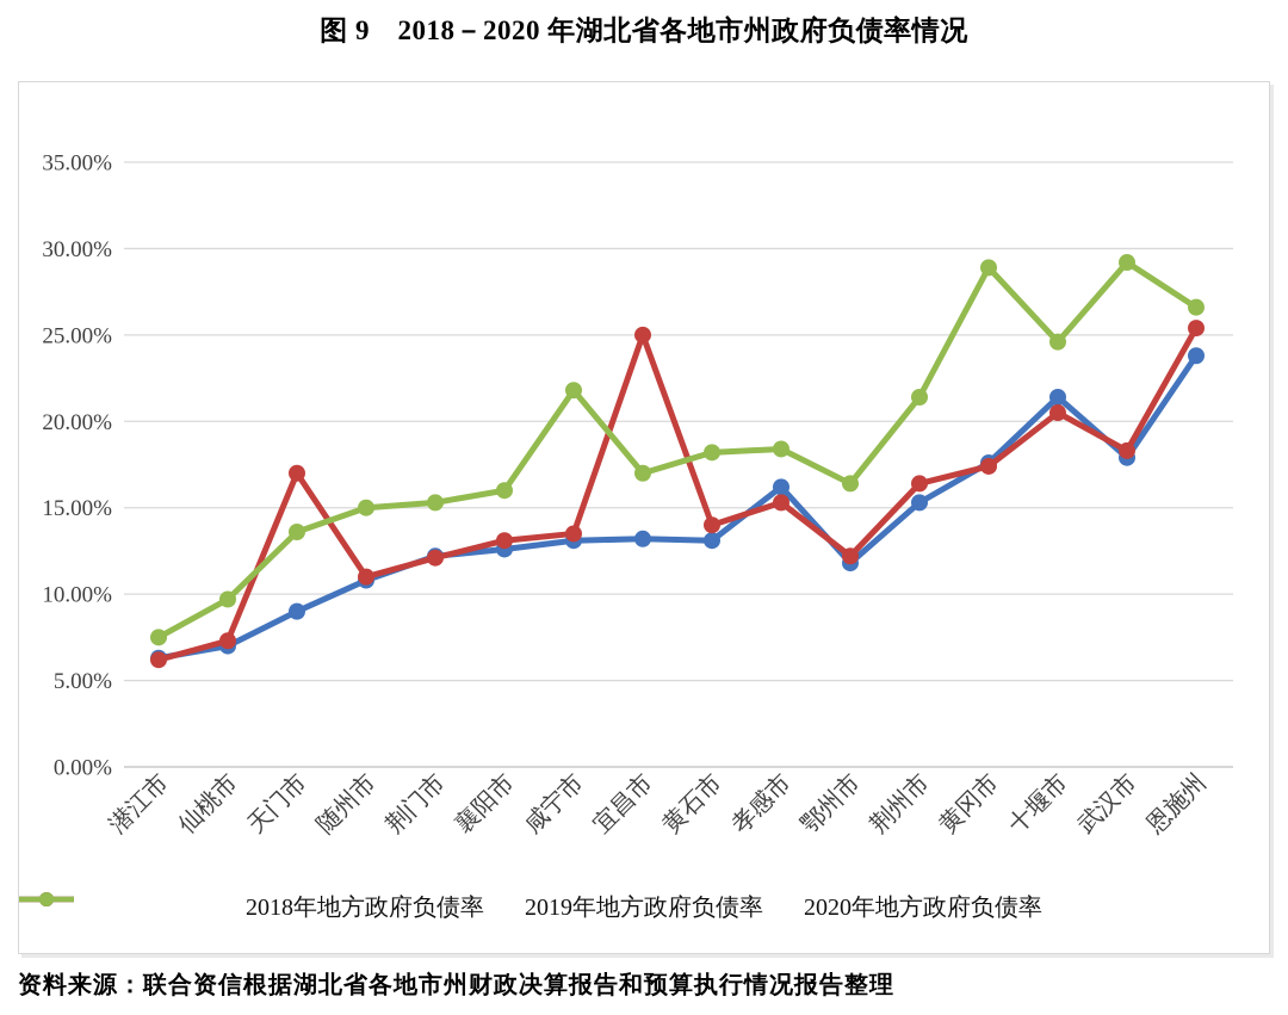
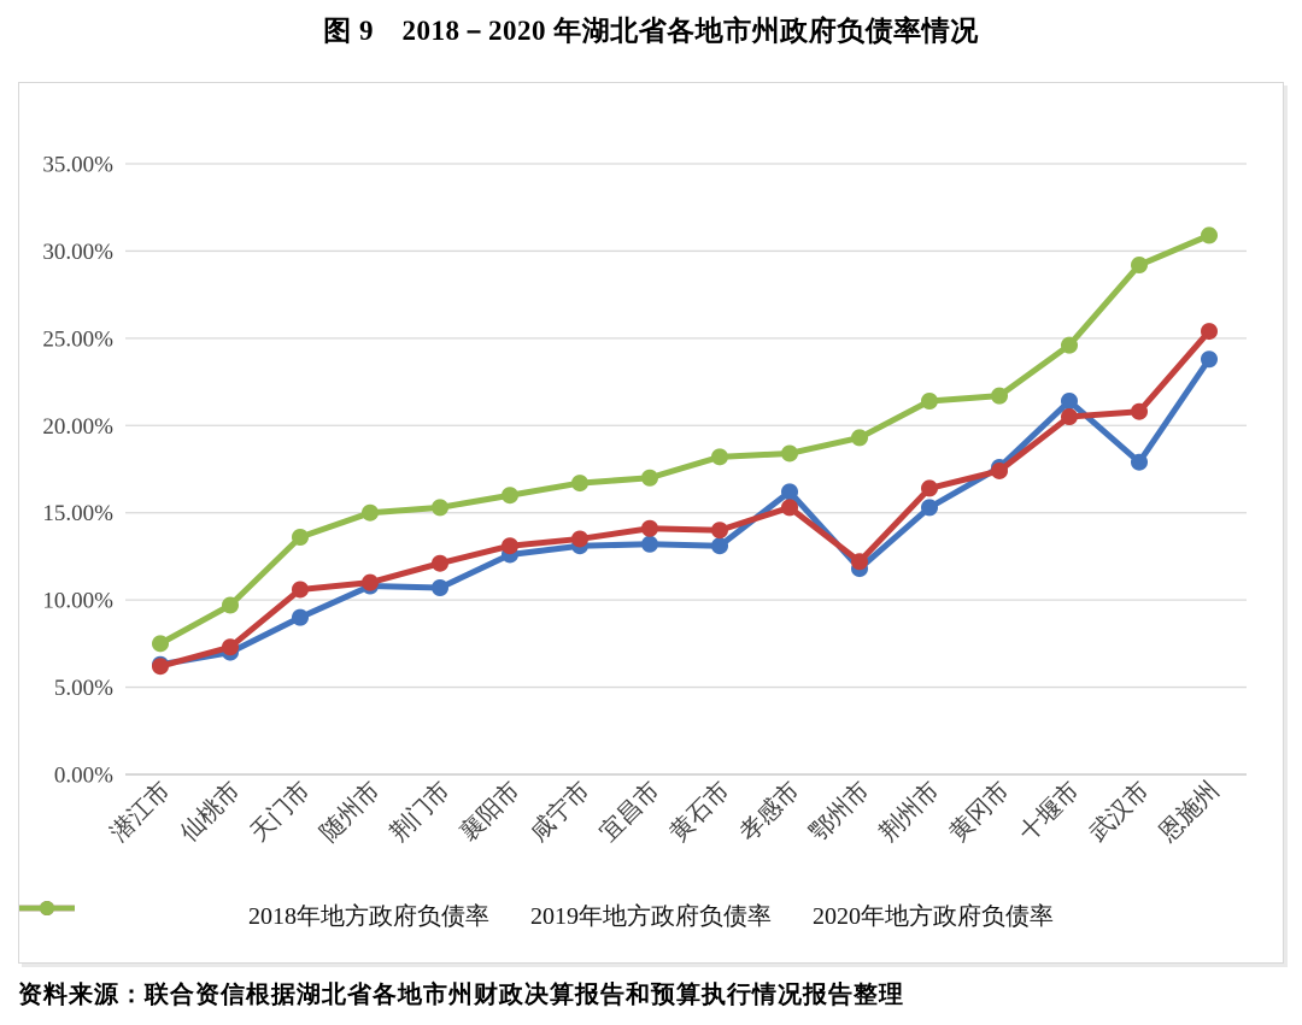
2019年地方政府负债率/天门市: 17.0% -> 10.6%
2018年地方政府负债率/荆门市: 12.2% -> 10.7%
2020年地方政府负债率/咸宁市: 21.8% -> 16.7%
2019年地方政府负债率/宜昌市: 25.0% -> 14.1%
2020年地方政府负债率/鄂州市: 16.4% -> 19.3%
2020年地方政府负债率/黄冈市: 28.9% -> 21.7%
2019年地方政府负债率/武汉市: 18.3% -> 20.8%
2020年地方政府负债率/恩施州: 26.6% -> 30.9%
